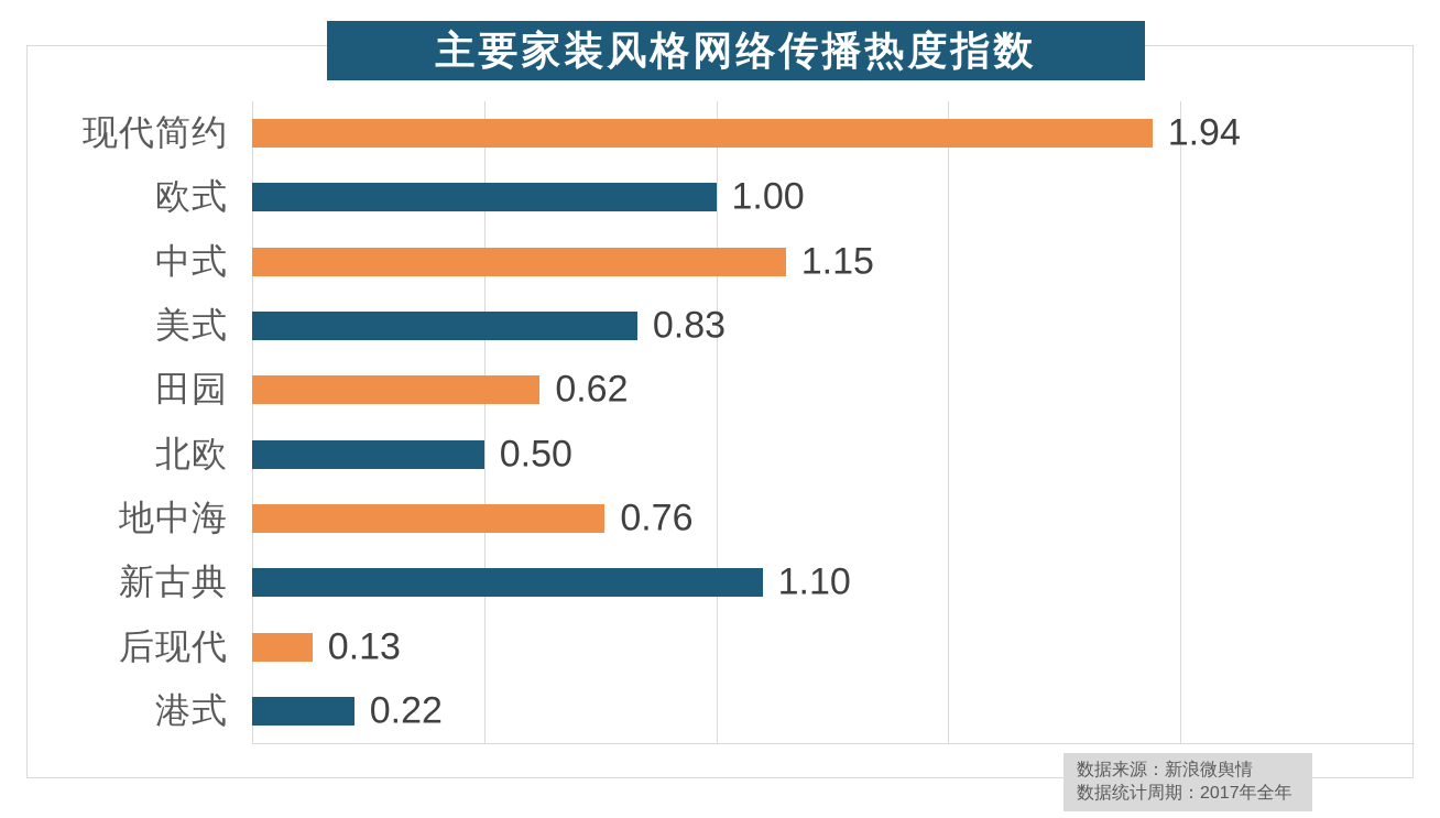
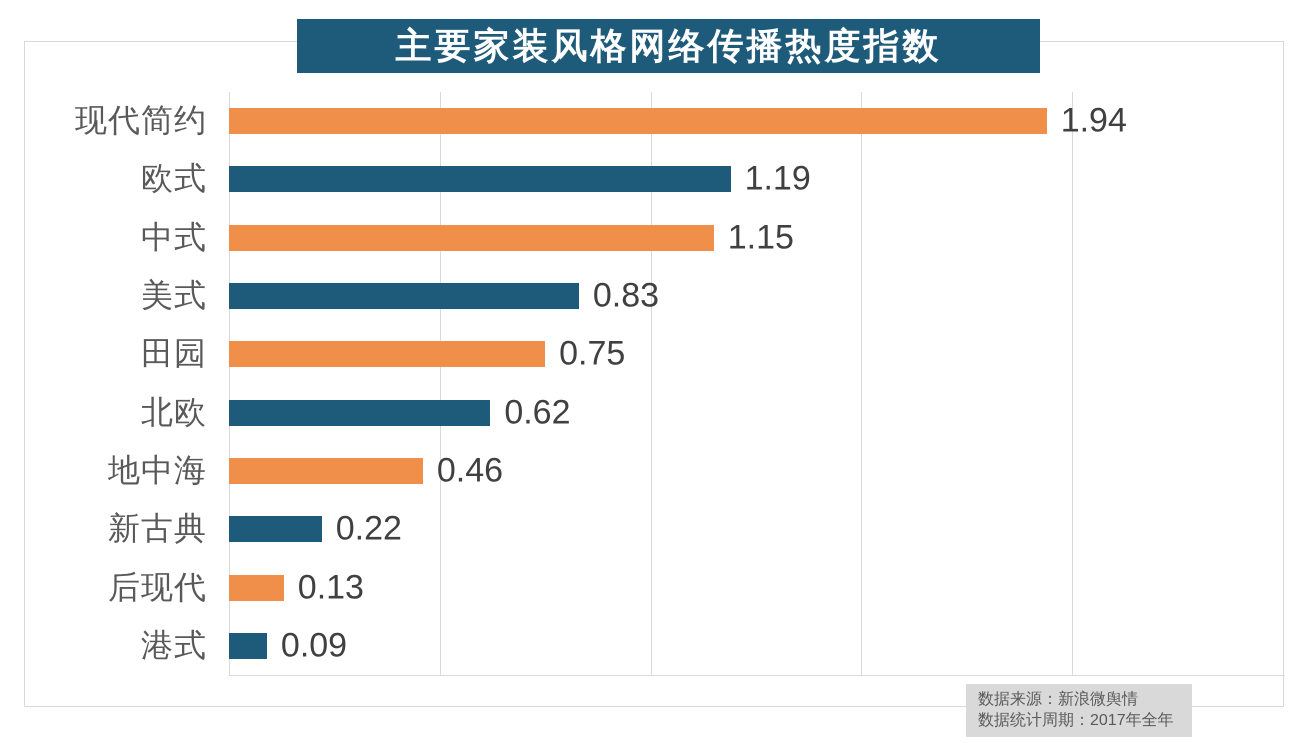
欧式: 1.00 -> 1.19
田园: 0.62 -> 0.75
北欧: 0.50 -> 0.62
地中海: 0.76 -> 0.46
新古典: 1.10 -> 0.22
港式: 0.22 -> 0.09
